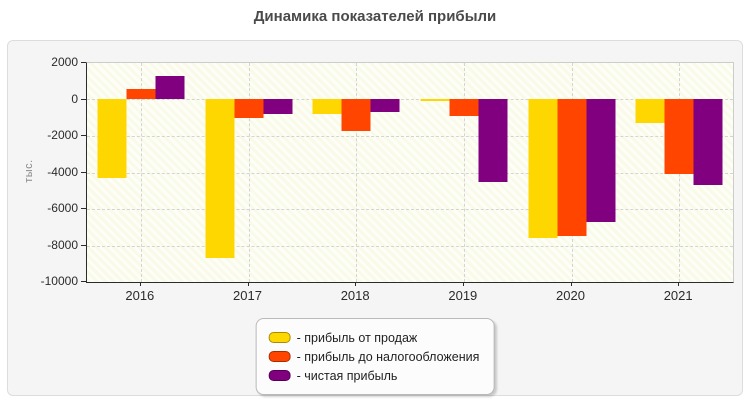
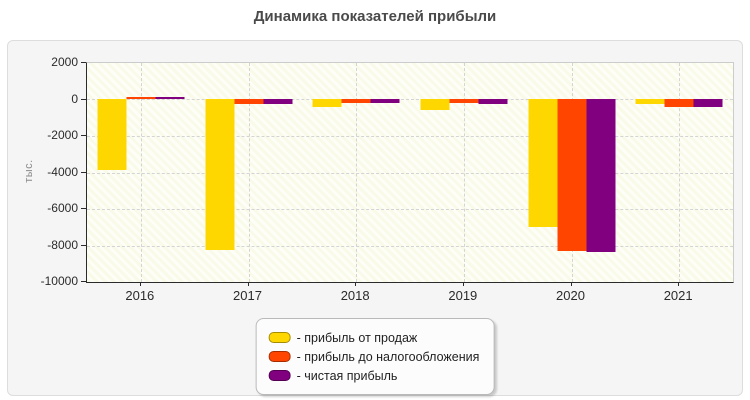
- прибыль от продаж/2016: -4300 -> -3800
- прибыль до налогообложения/2016: 600 -> 200
- чистая прибыль/2016: 1300 -> 100
- прибыль от продаж/2017: -8700 -> -8200
- прибыль до налогообложения/2017: -1000 -> -200
- чистая прибыль/2017: -800 -> -200
- прибыль от продаж/2018: -800 -> -400
- прибыль до налогообложения/2018: -1700 -> -200
- чистая прибыль/2018: -700 -> -200
- прибыль от продаж/2019: -100 -> -600
- прибыль до налогообложения/2019: -900 -> -200
- чистая прибыль/2019: -4500 -> -200
- прибыль от продаж/2020: -7600 -> -7000
- прибыль до налогообложения/2020: -7500 -> -8300
- чистая прибыль/2020: -6700 -> -8400
- прибыль от продаж/2021: -1300 -> -200
- прибыль до налогообложения/2021: -4100 -> -400
- чистая прибыль/2021: -4700 -> -400
